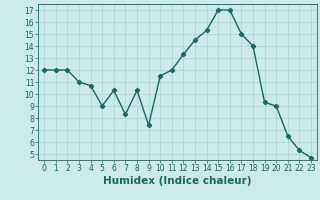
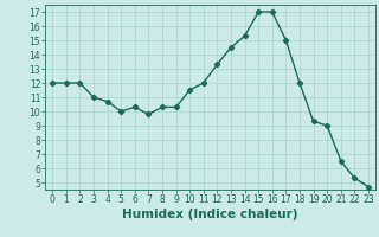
5: 9.0 -> 10.0
7: 8.3 -> 9.8
9: 7.4 -> 10.3
18: 14.0 -> 12.0
